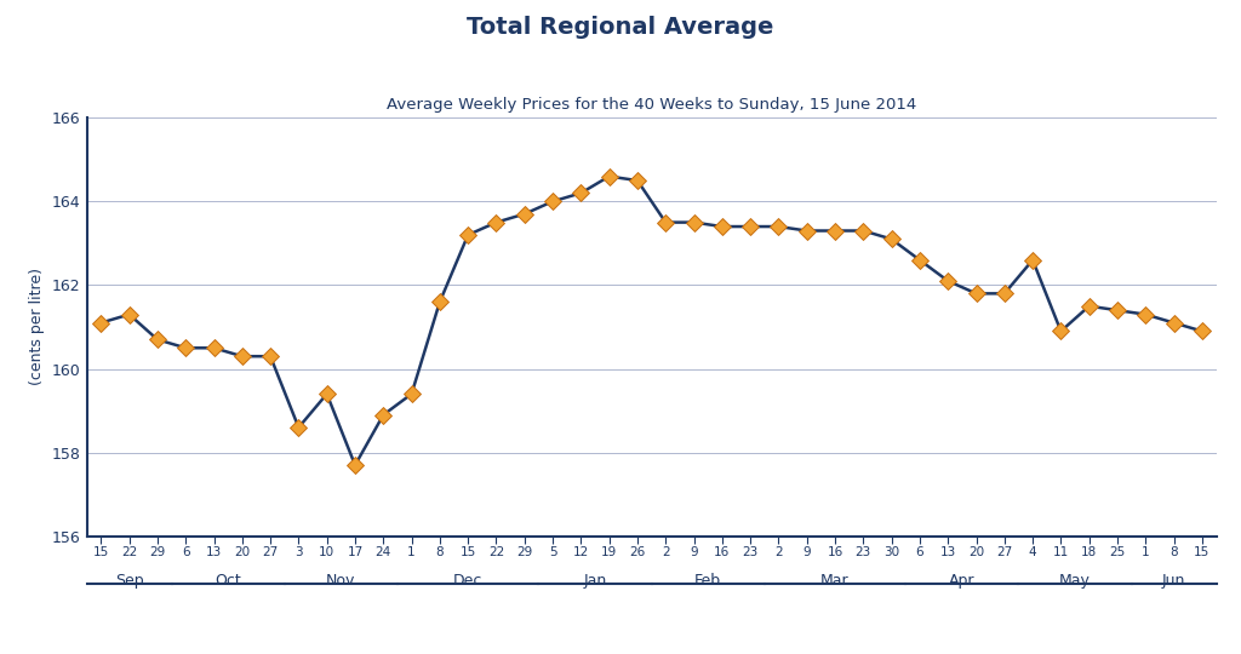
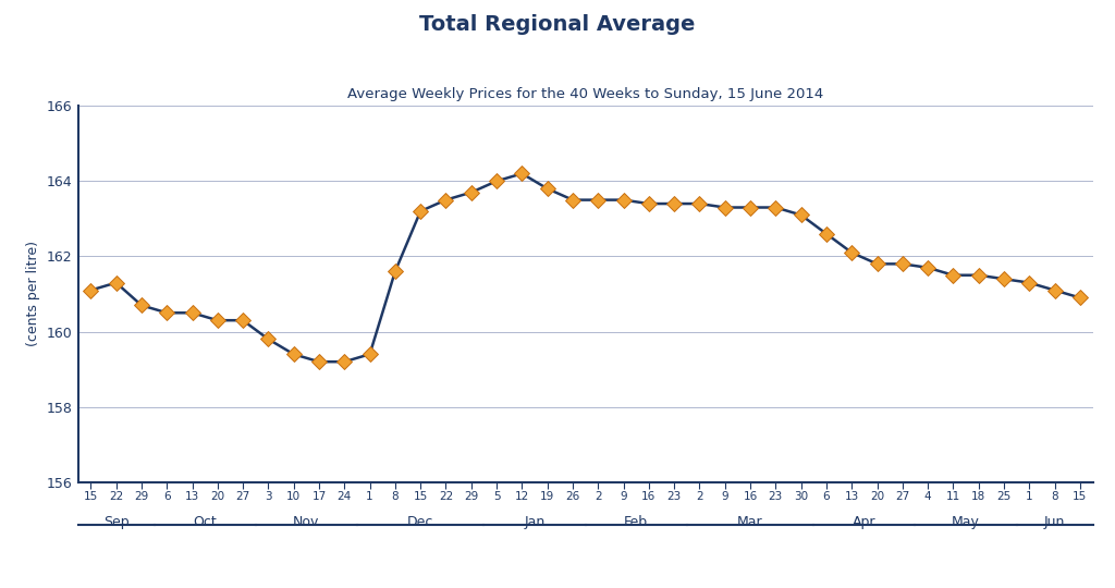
3: 158.6 -> 159.8
17: 157.7 -> 159.2
24: 158.9 -> 159.2
19: 164.6 -> 163.8
26: 164.5 -> 163.5
4: 162.6 -> 161.7
11: 160.9 -> 161.5
